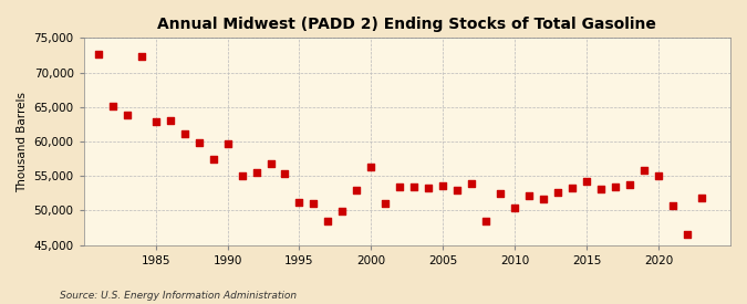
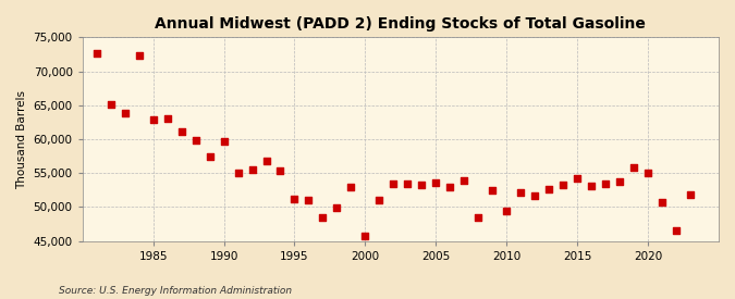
2000: 56,400 -> 45,700
2010: 50,400 -> 49,500
